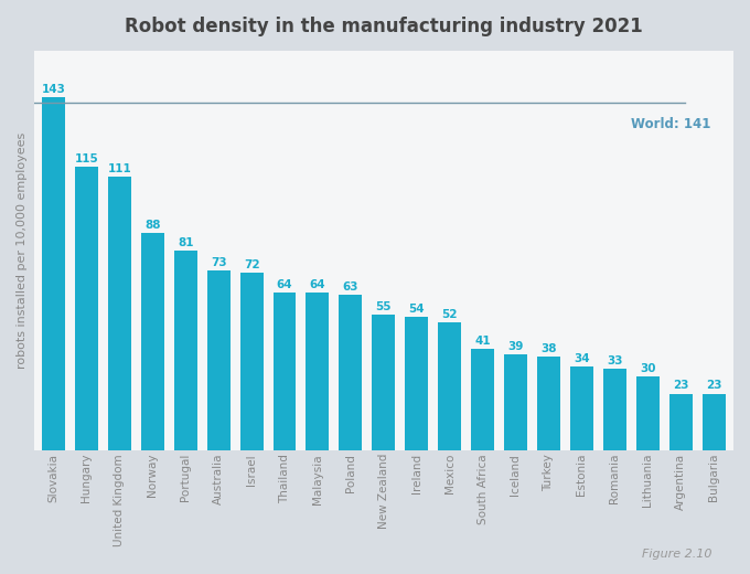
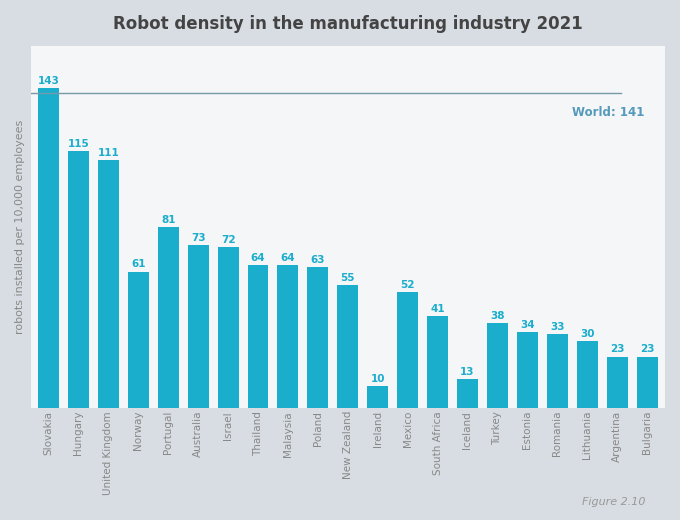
Norway: 88 -> 61
Ireland: 54 -> 10
Iceland: 39 -> 13
